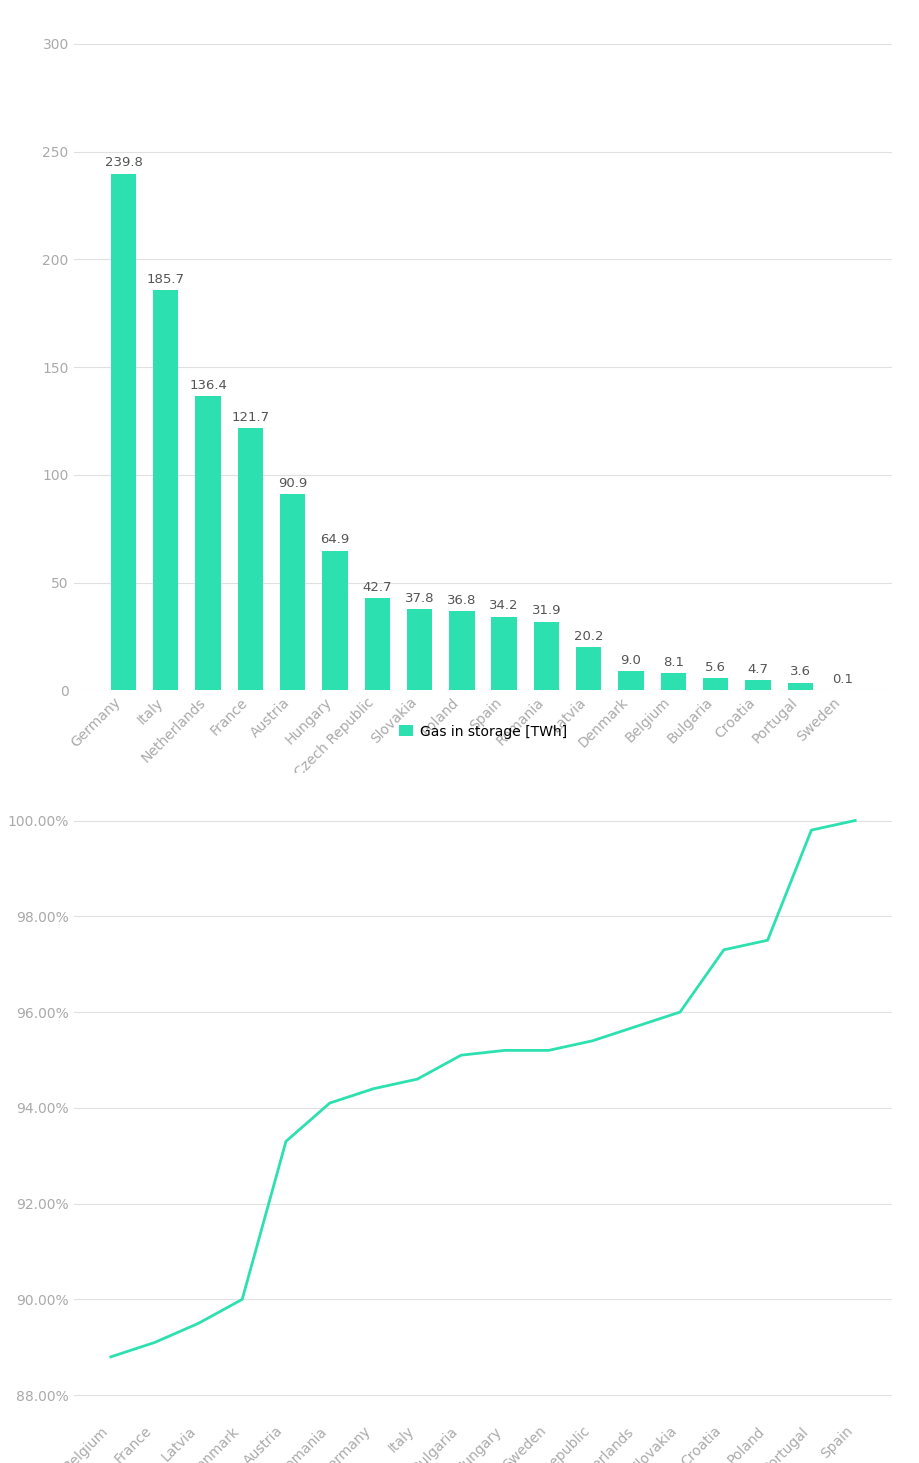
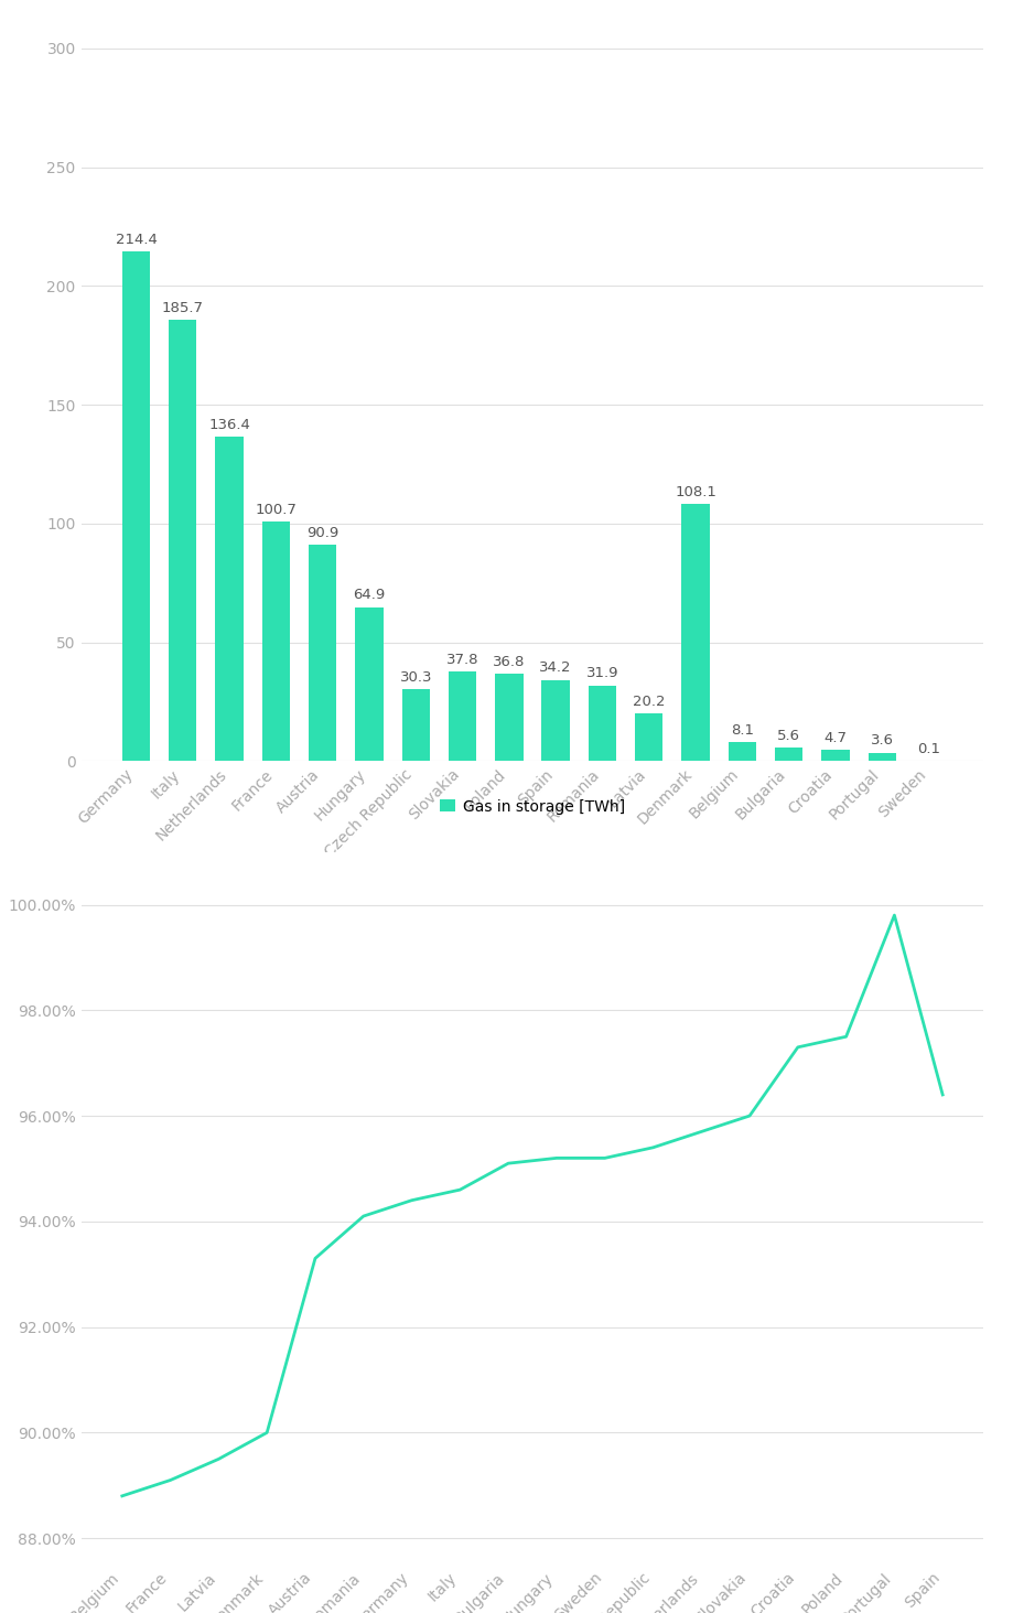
Germany: 239.8 -> 214.4
France: 121.7 -> 100.7
Czech Republic: 42.7 -> 30.3
Denmark: 9.0 -> 108.1
Spain: 100.0% -> 96.4%
